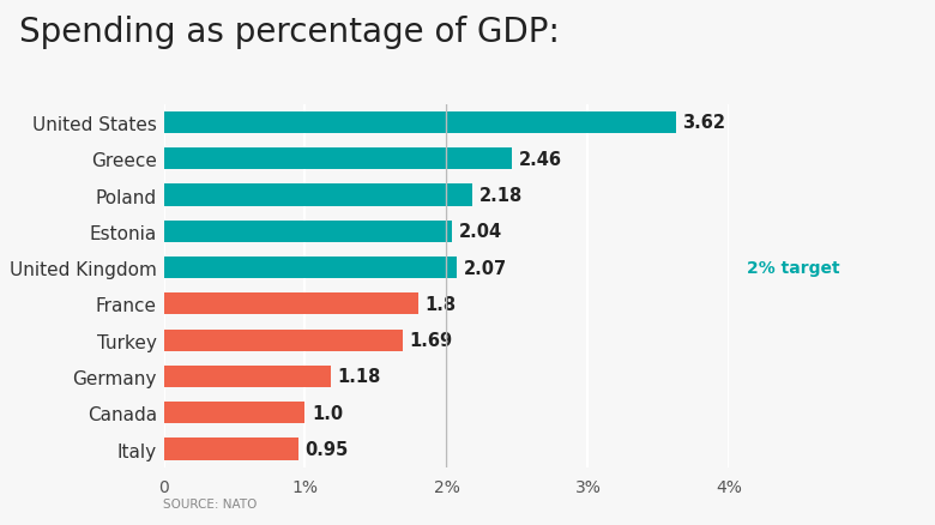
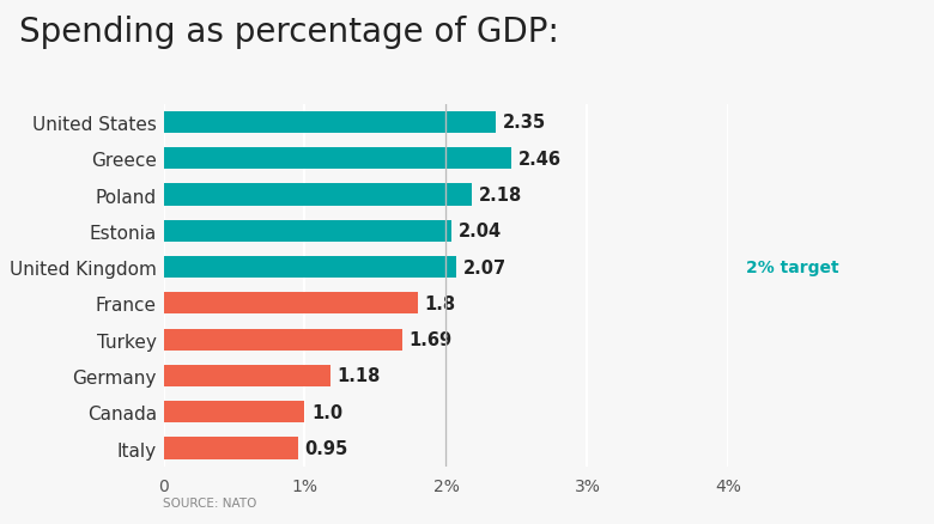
United States: 3.62 -> 2.35
